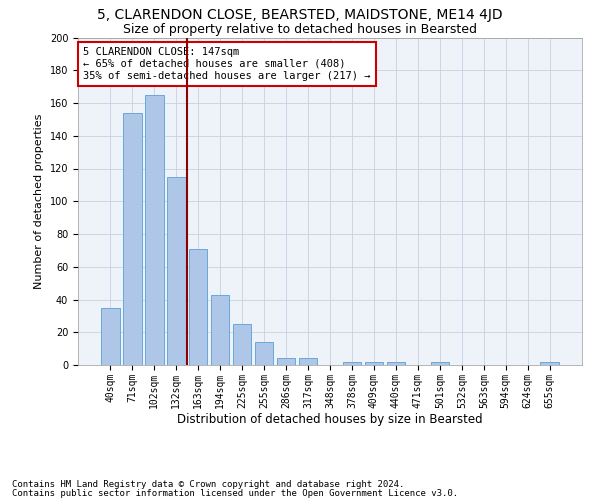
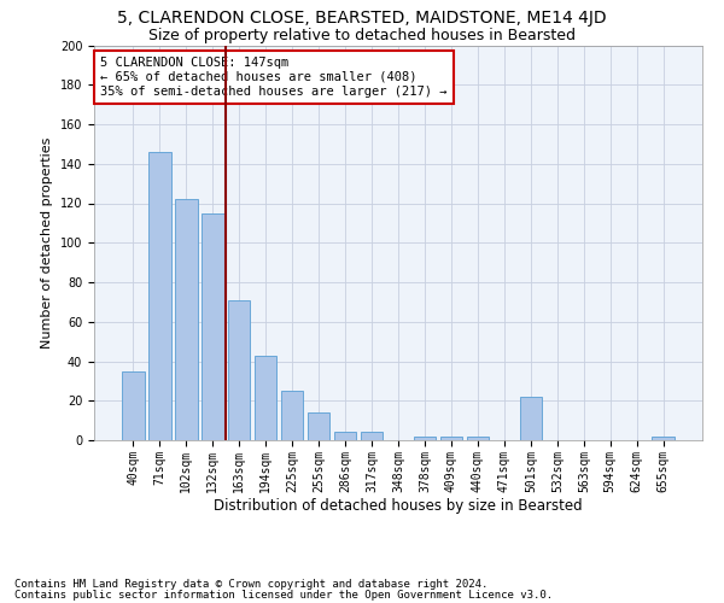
71sqm: 154 -> 146
102sqm: 165 -> 122
501sqm: 2 -> 22
